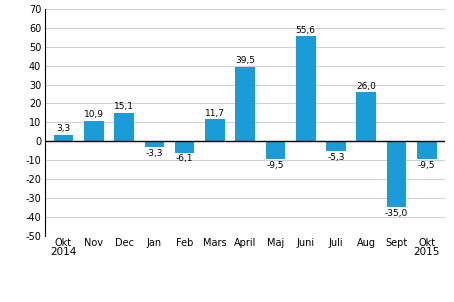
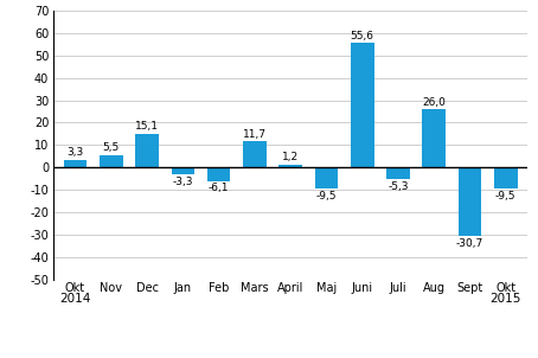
Nov: 10,9 -> 5,5
April: 39,5 -> 1,2
Sept: -35,0 -> -30,7
